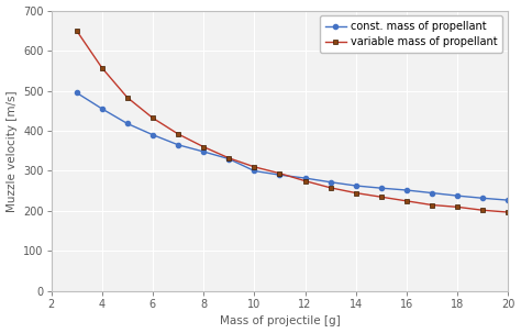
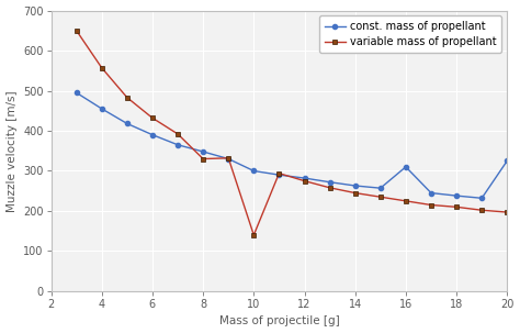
variable mass of propellant/8: 360 -> 330
variable mass of propellant/10: 310 -> 140
const. mass of propellant/16: 252 -> 310
const. mass of propellant/20: 227 -> 325
